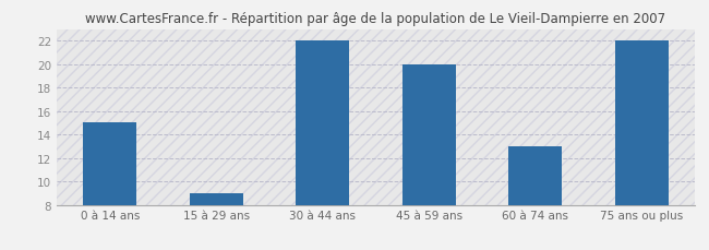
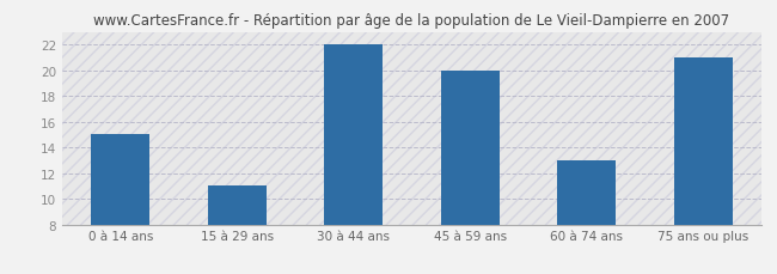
15 à 29 ans: 9 -> 11
75 ans ou plus: 22 -> 21
